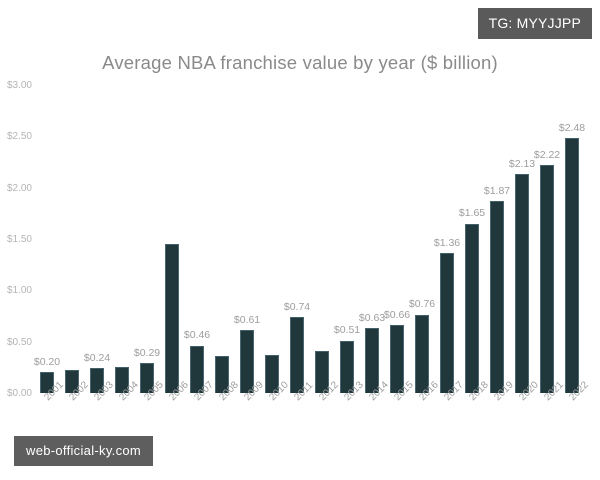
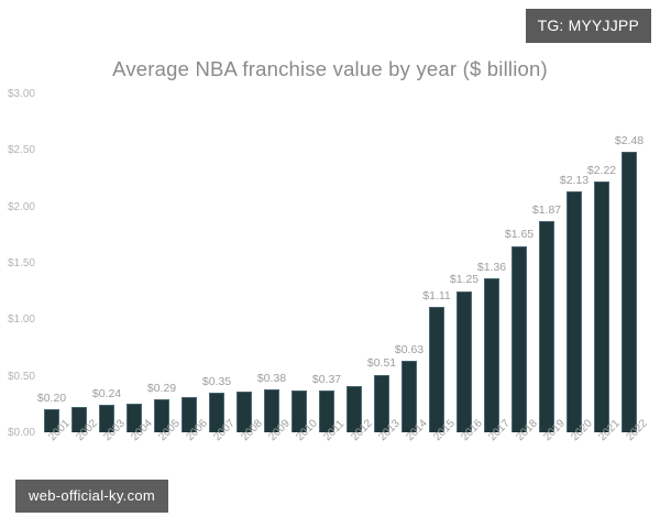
2006: $1.45 -> $0.31
2007: $0.46 -> $0.35
2009: $0.61 -> $0.38
2011: $0.74 -> $0.37
2015: $0.66 -> $1.11
2016: $0.76 -> $1.25
